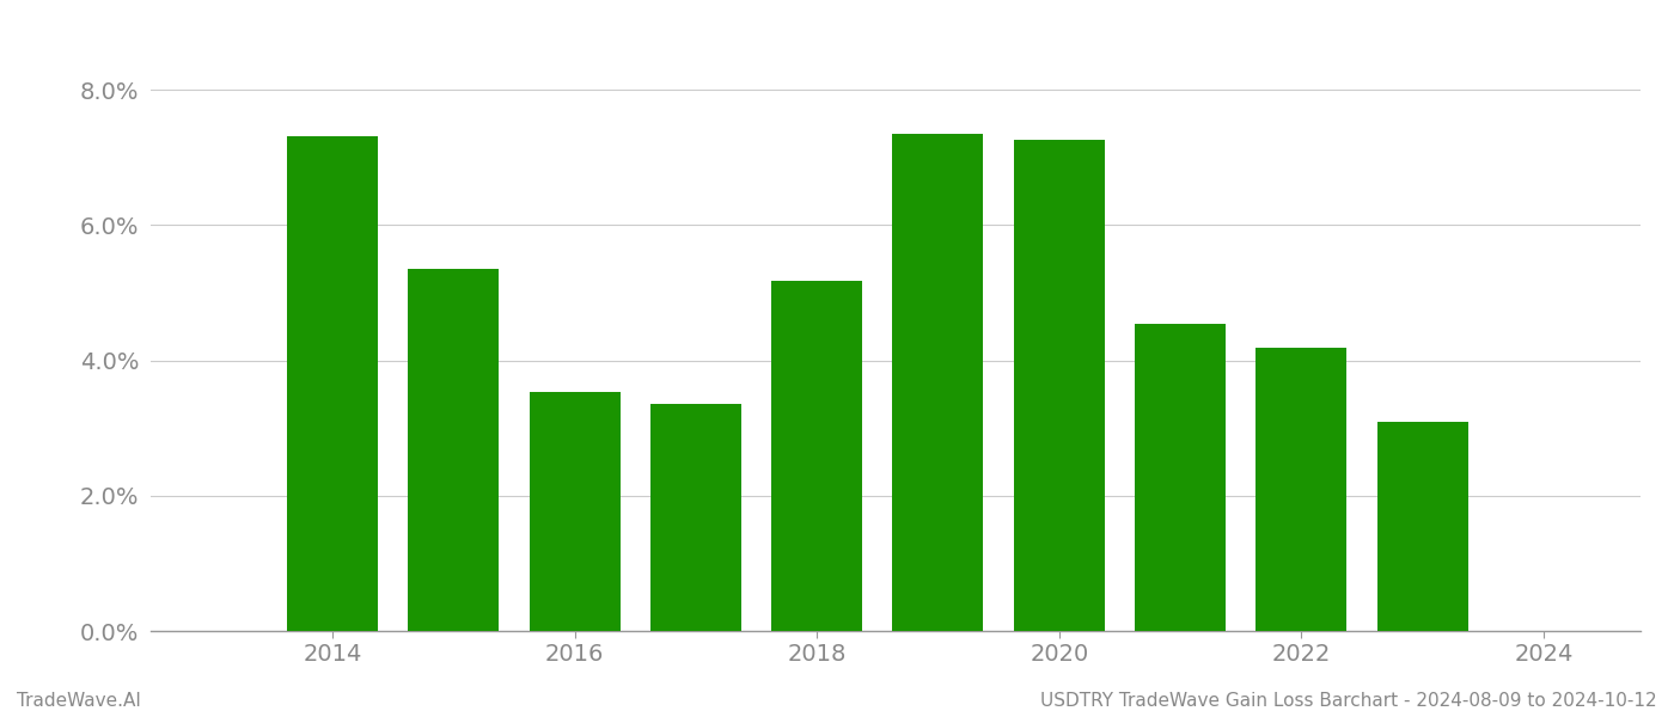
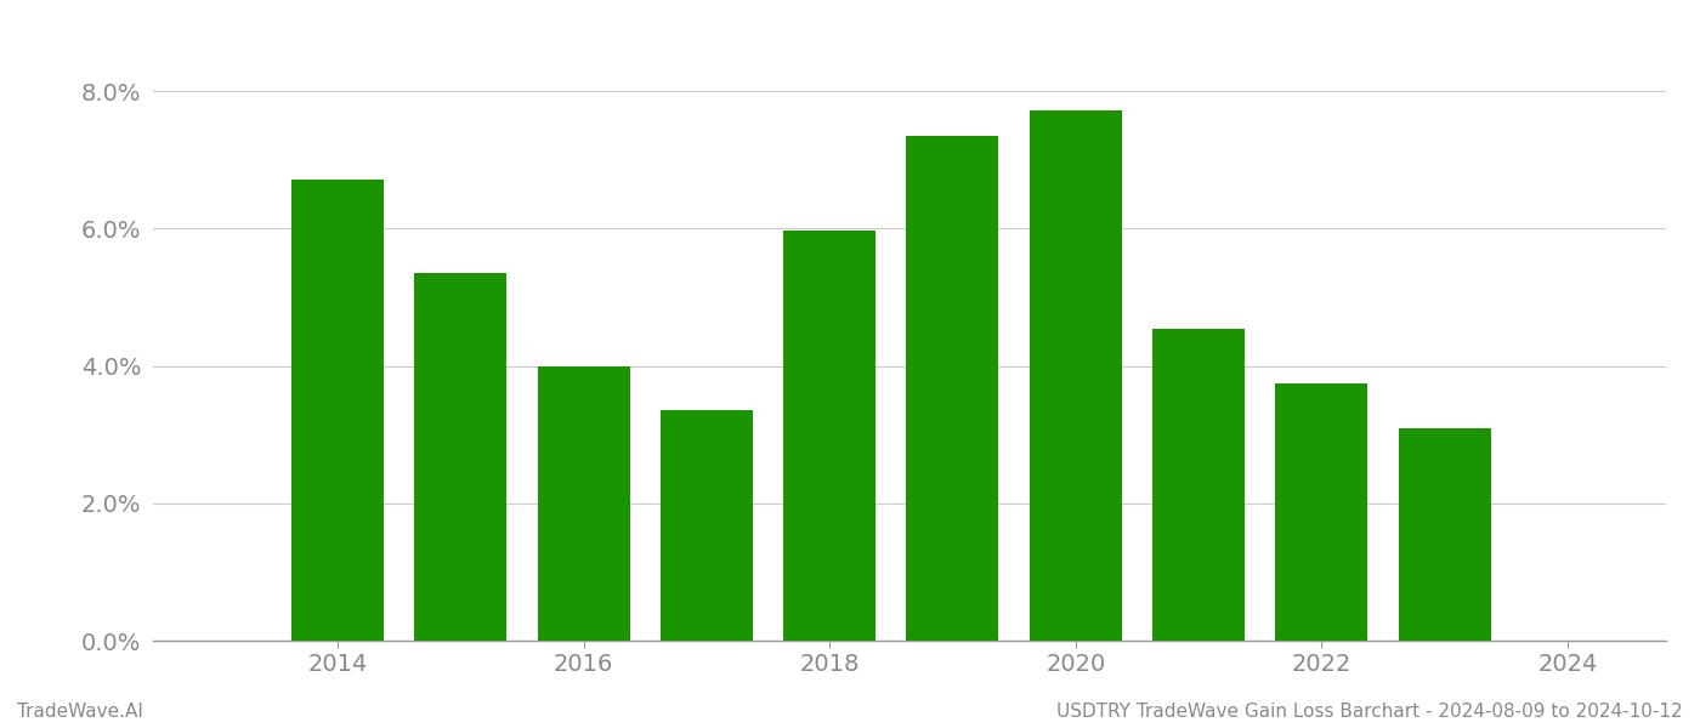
2014: 7.32% -> 6.72%
2016: 3.54% -> 4.00%
2018: 5.18% -> 5.97%
2020: 7.26% -> 7.72%
2022: 4.18% -> 3.75%
